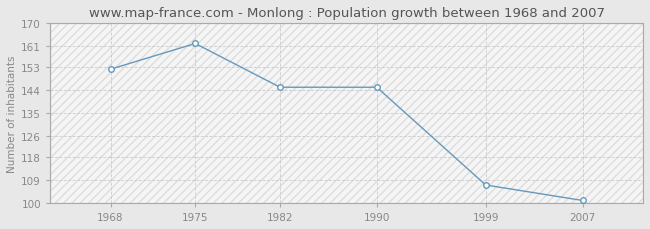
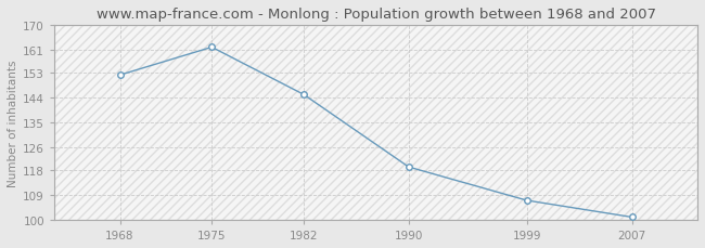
1990: 145 -> 119
